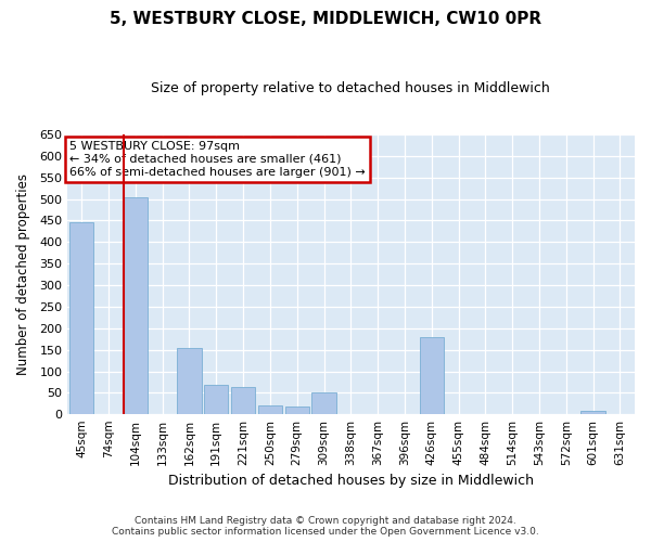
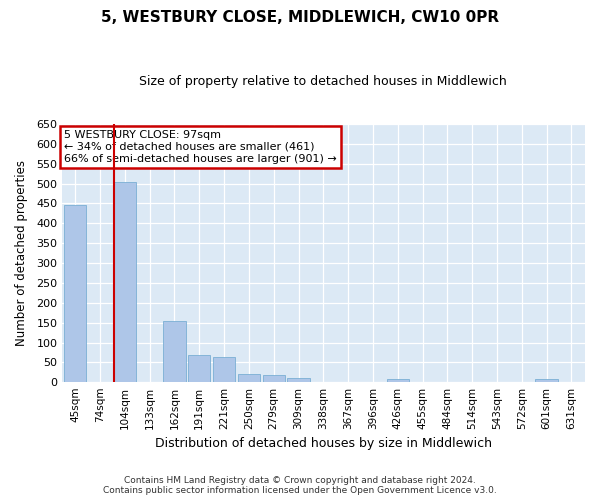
309sqm: 50 -> 10
426sqm: 180 -> 8
